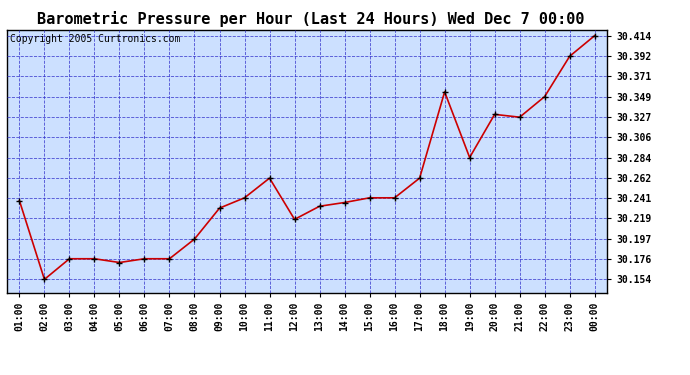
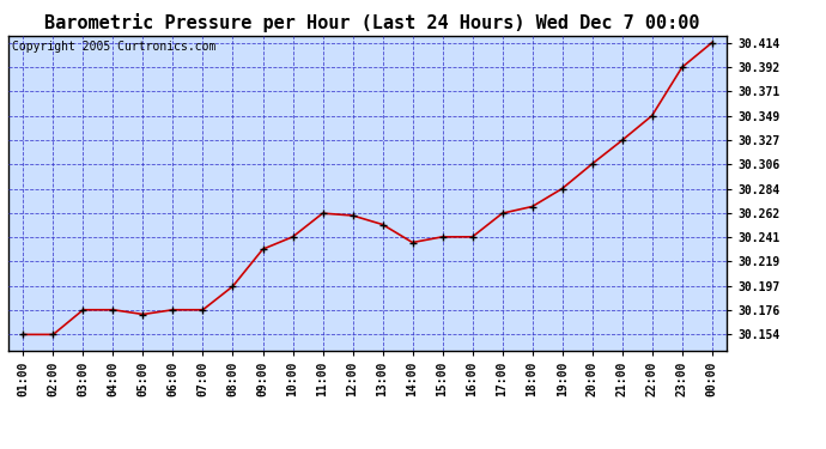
01:00: 30.238 -> 30.154
12:00: 30.218 -> 30.260
13:00: 30.232 -> 30.252
18:00: 30.354 -> 30.268
20:00: 30.330 -> 30.306
